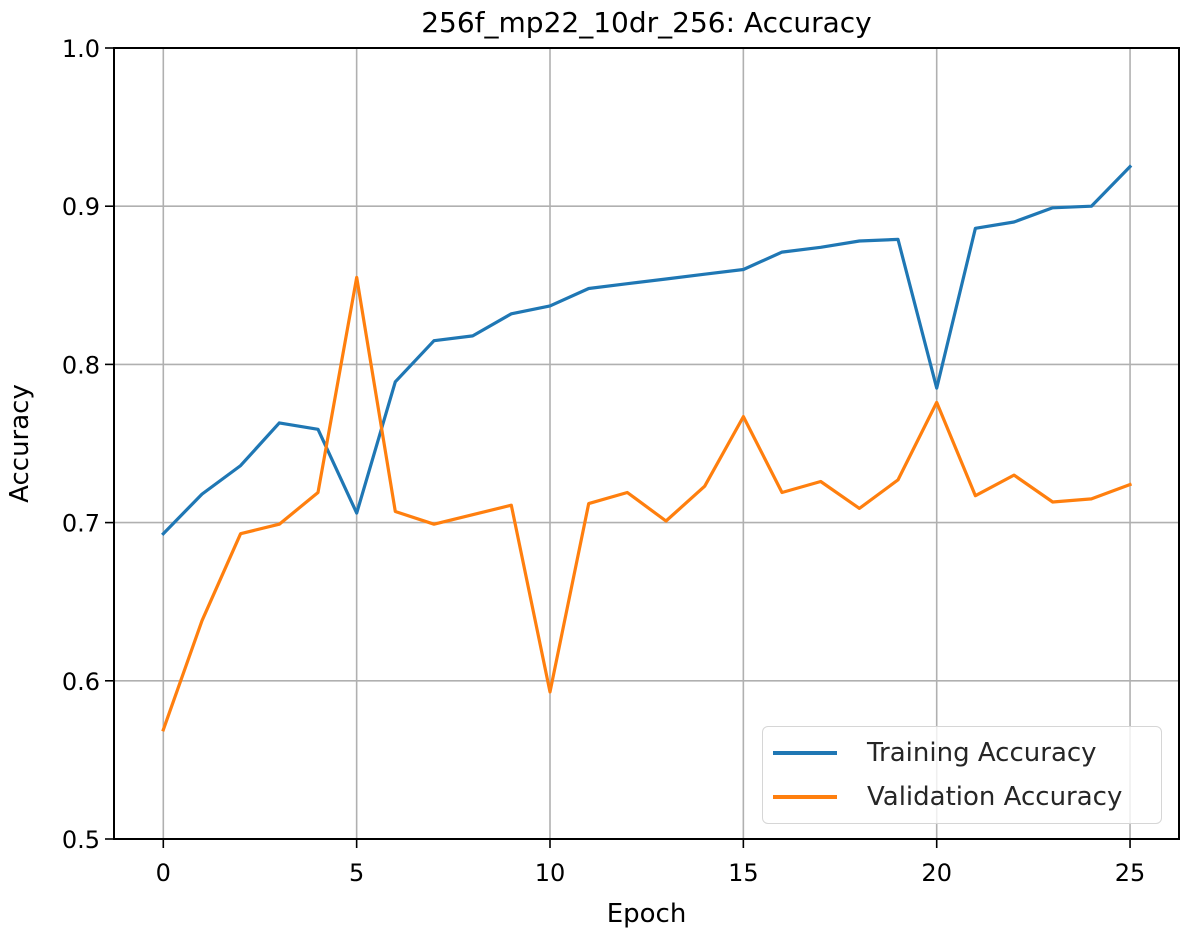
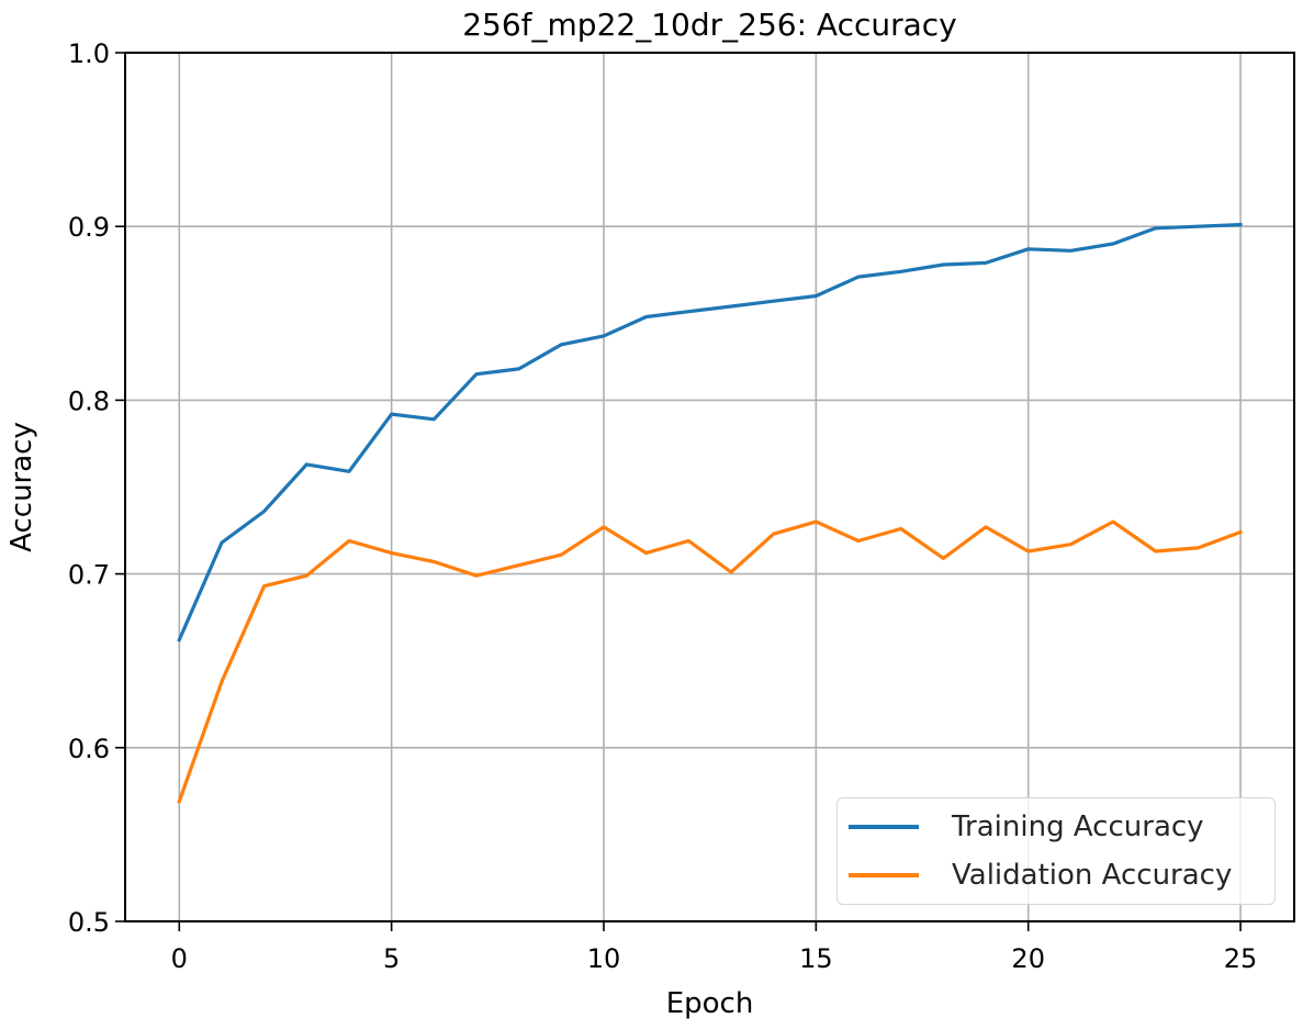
Training Accuracy/0: 0.693 -> 0.662
Training Accuracy/5: 0.706 -> 0.792
Validation Accuracy/5: 0.855 -> 0.712
Validation Accuracy/10: 0.593 -> 0.727
Validation Accuracy/15: 0.767 -> 0.730
Training Accuracy/20: 0.785 -> 0.887
Validation Accuracy/20: 0.776 -> 0.713
Training Accuracy/25: 0.925 -> 0.901
